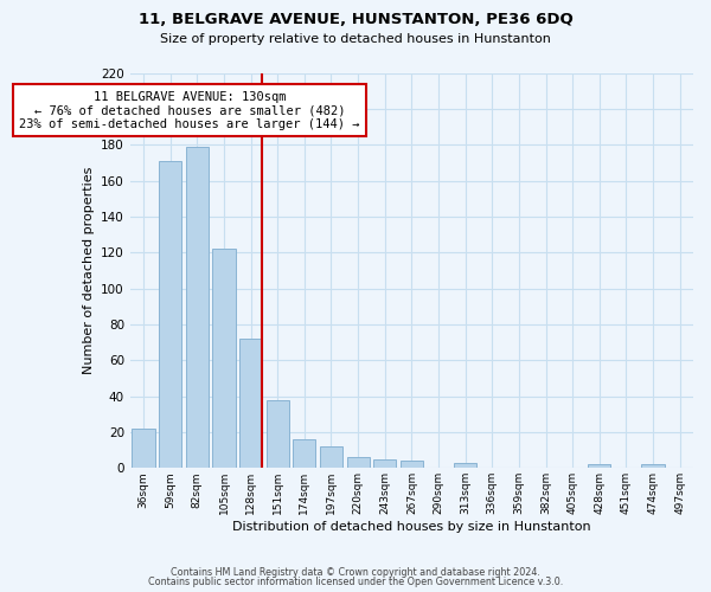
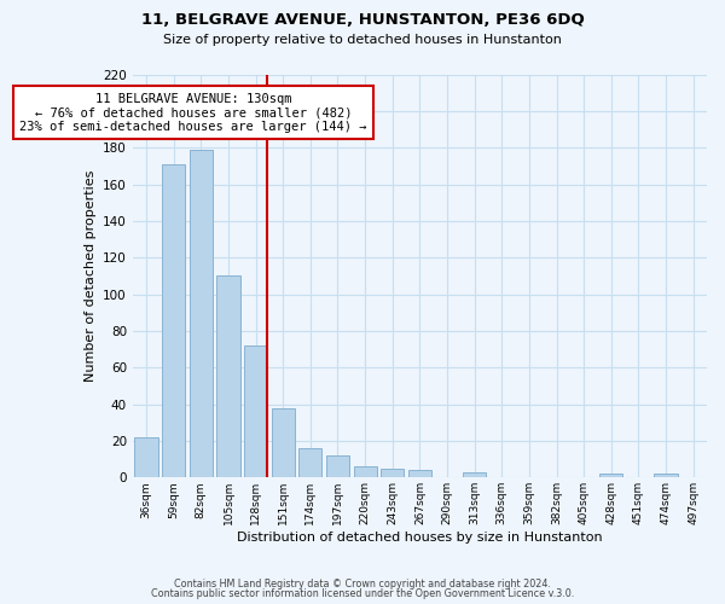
105sqm: 122 -> 110
